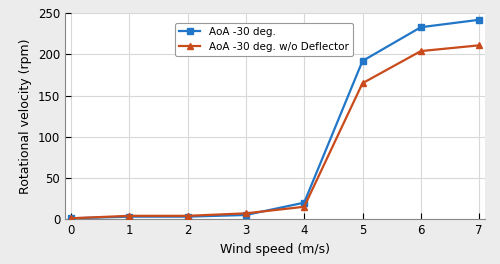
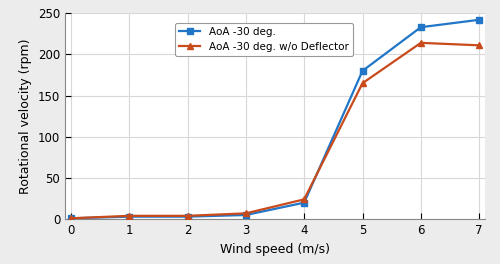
AoA -30 deg. w/o Deflector/4: 15 -> 24
AoA -30 deg./5: 192 -> 180
AoA -30 deg. w/o Deflector/6: 204 -> 214
